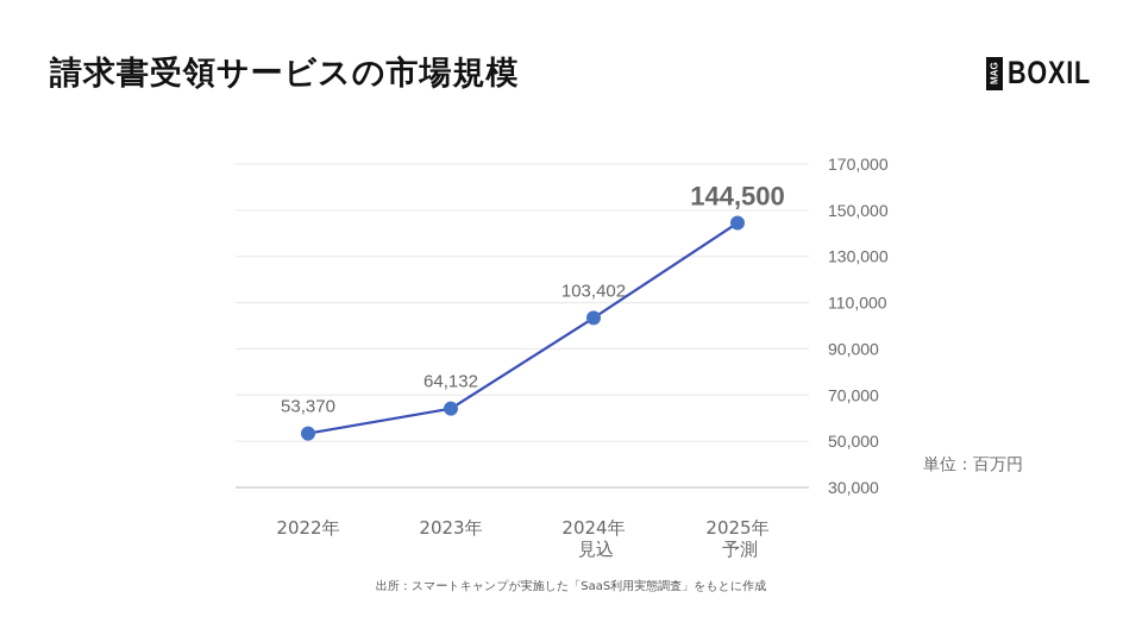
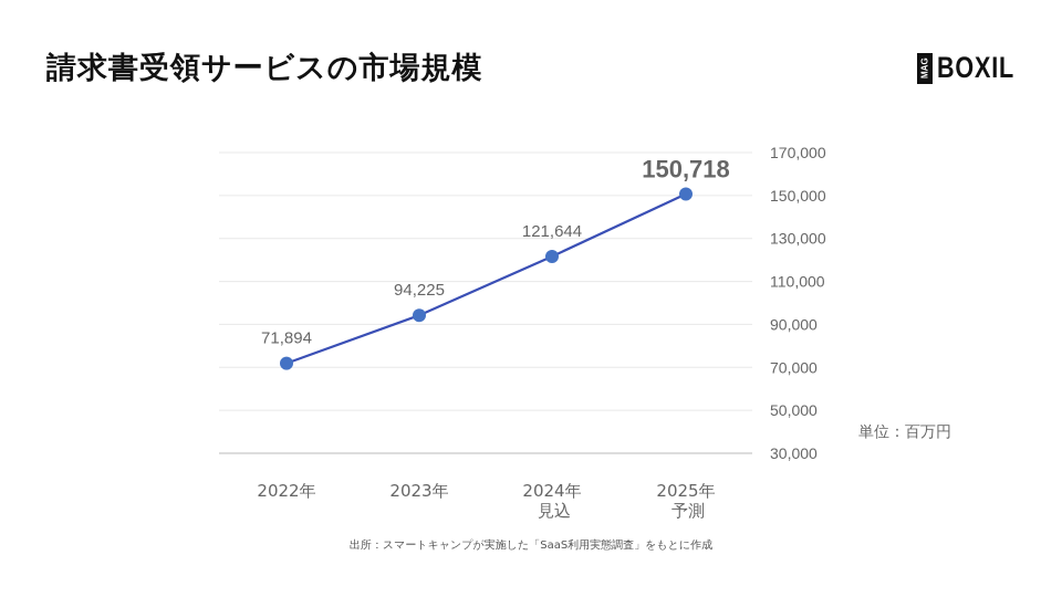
2022年: 53,370 -> 71,894
2023年: 64,132 -> 94,225
2024年 見込: 103,402 -> 121,644
2025年 予測: 144,500 -> 150,718
